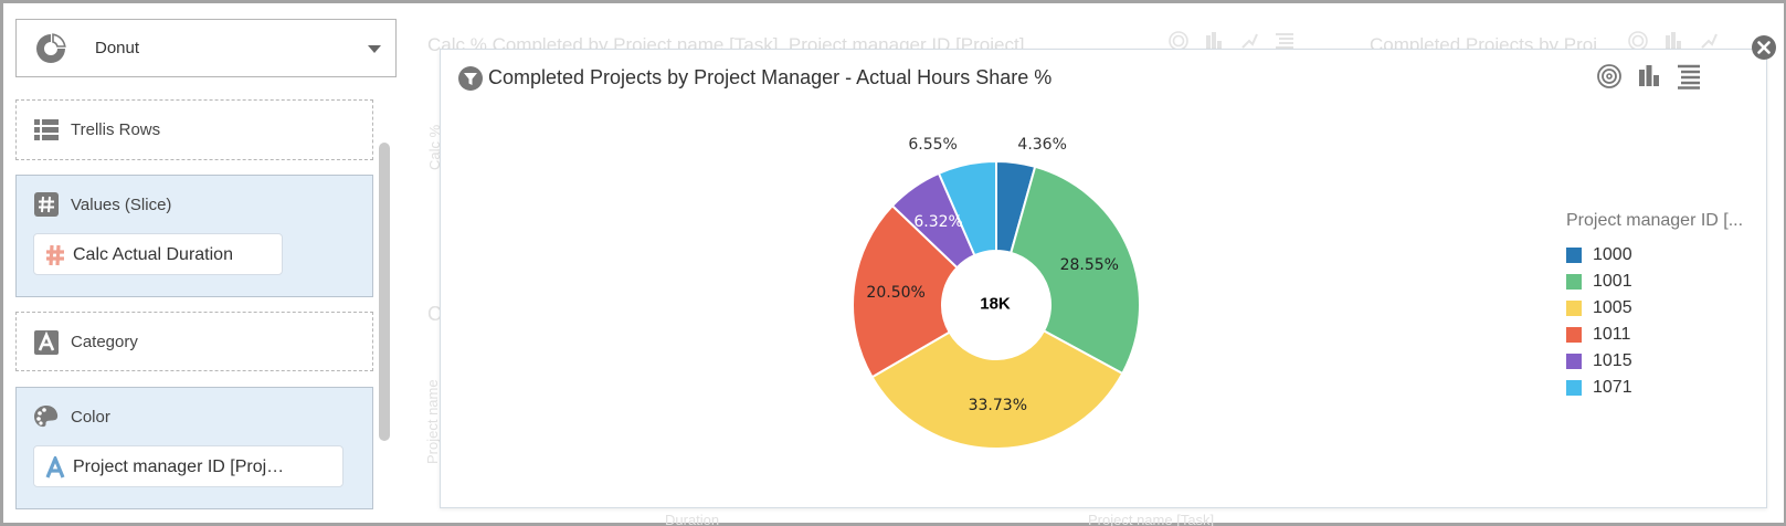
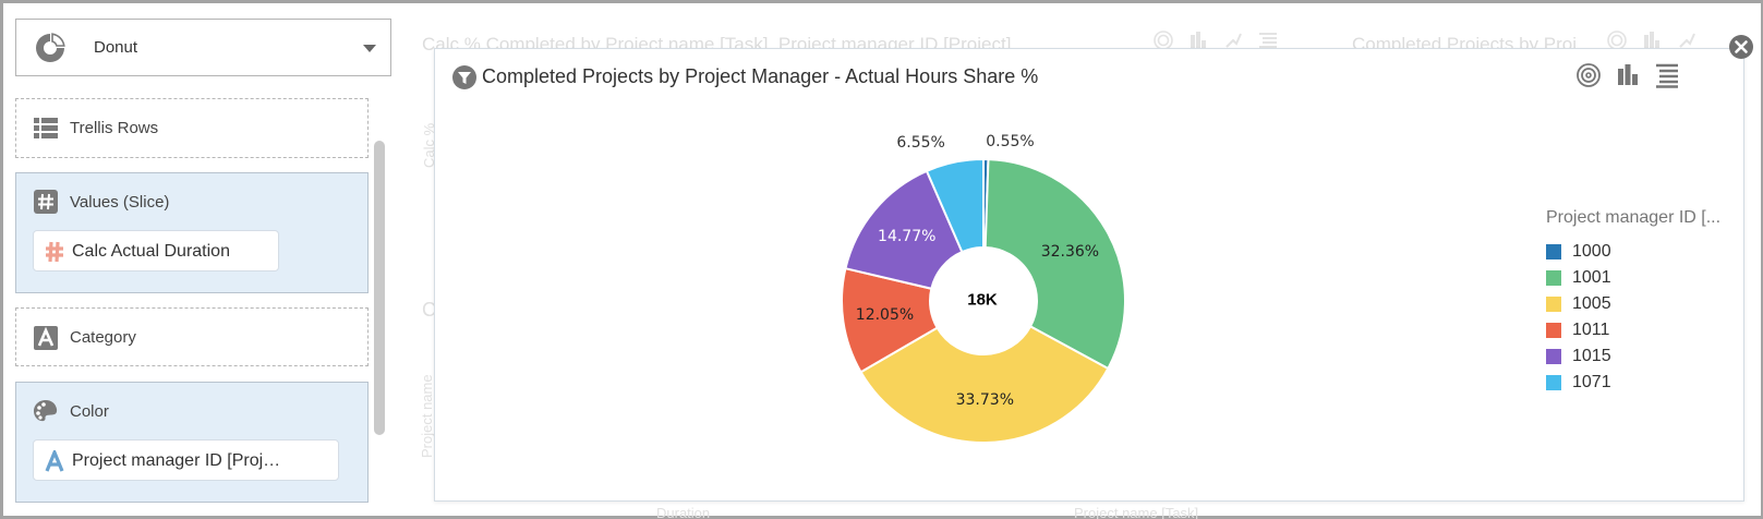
1000: 4.36% -> 0.55%
1001: 28.55% -> 32.36%
1011: 20.50% -> 12.05%
1015: 6.32% -> 14.77%
